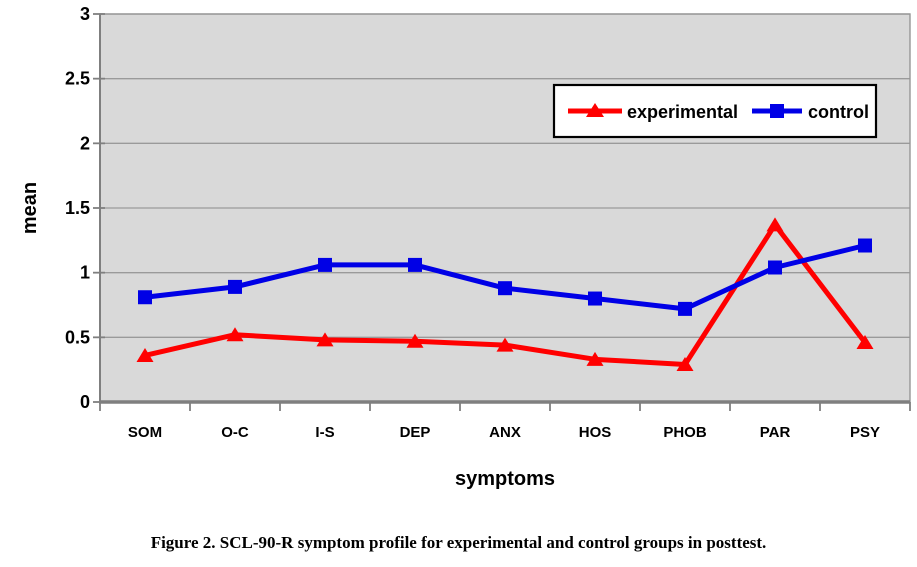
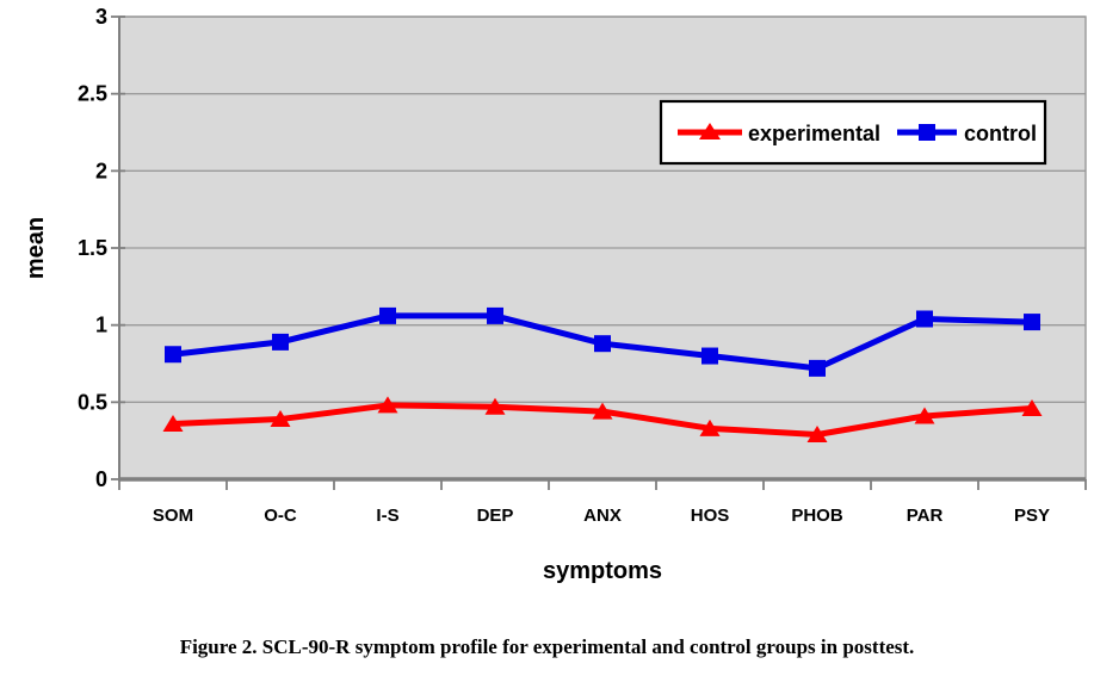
experimental/O-C: 0.52 -> 0.39
experimental/PAR: 1.37 -> 0.41
control/PSY: 1.21 -> 1.02
